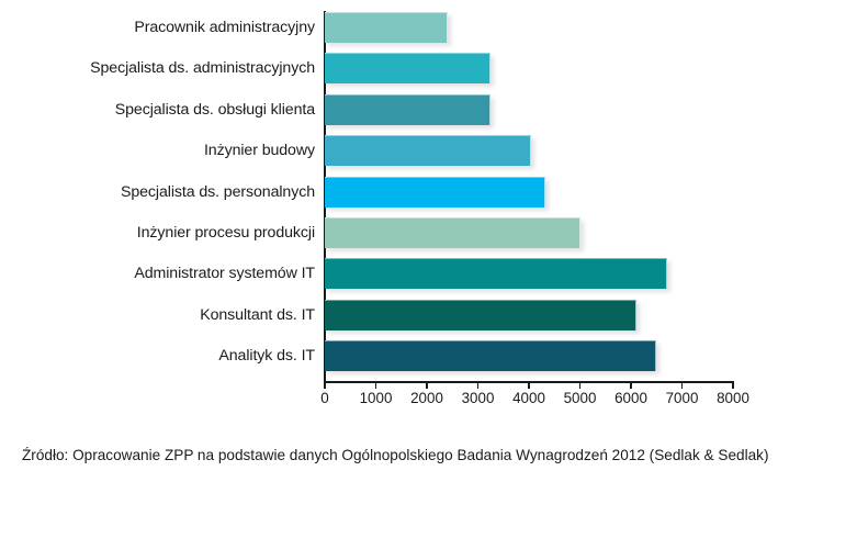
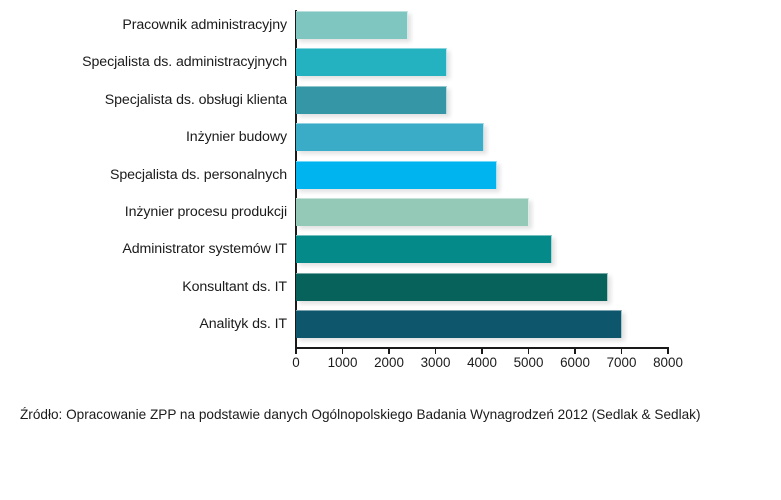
Administrator systemów IT: 6700 -> 5500
Konsultant ds. IT: 6100 -> 6700
Analityk ds. IT: 6500 -> 7000
